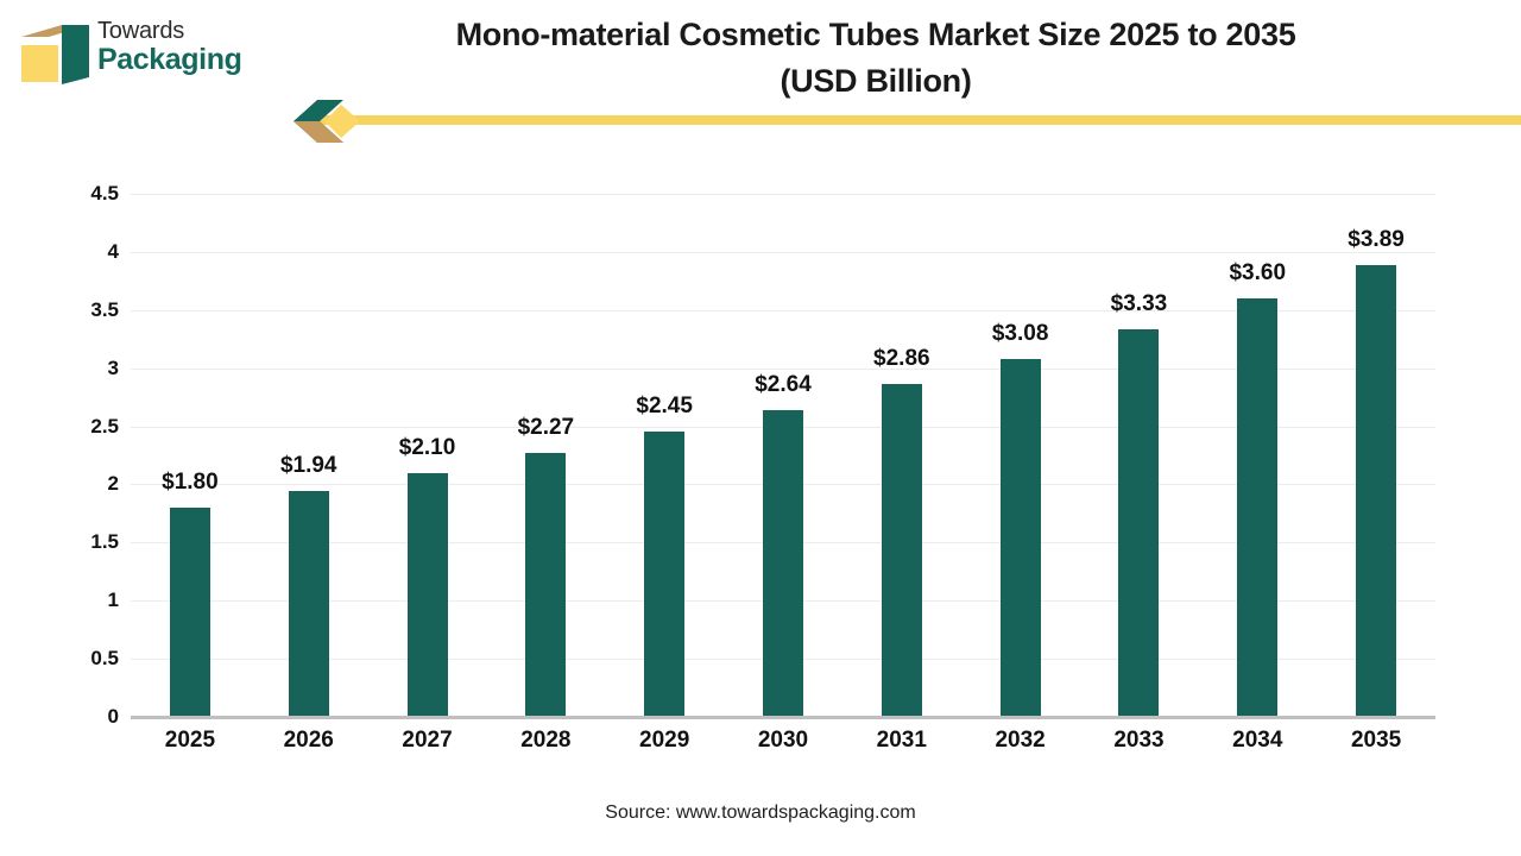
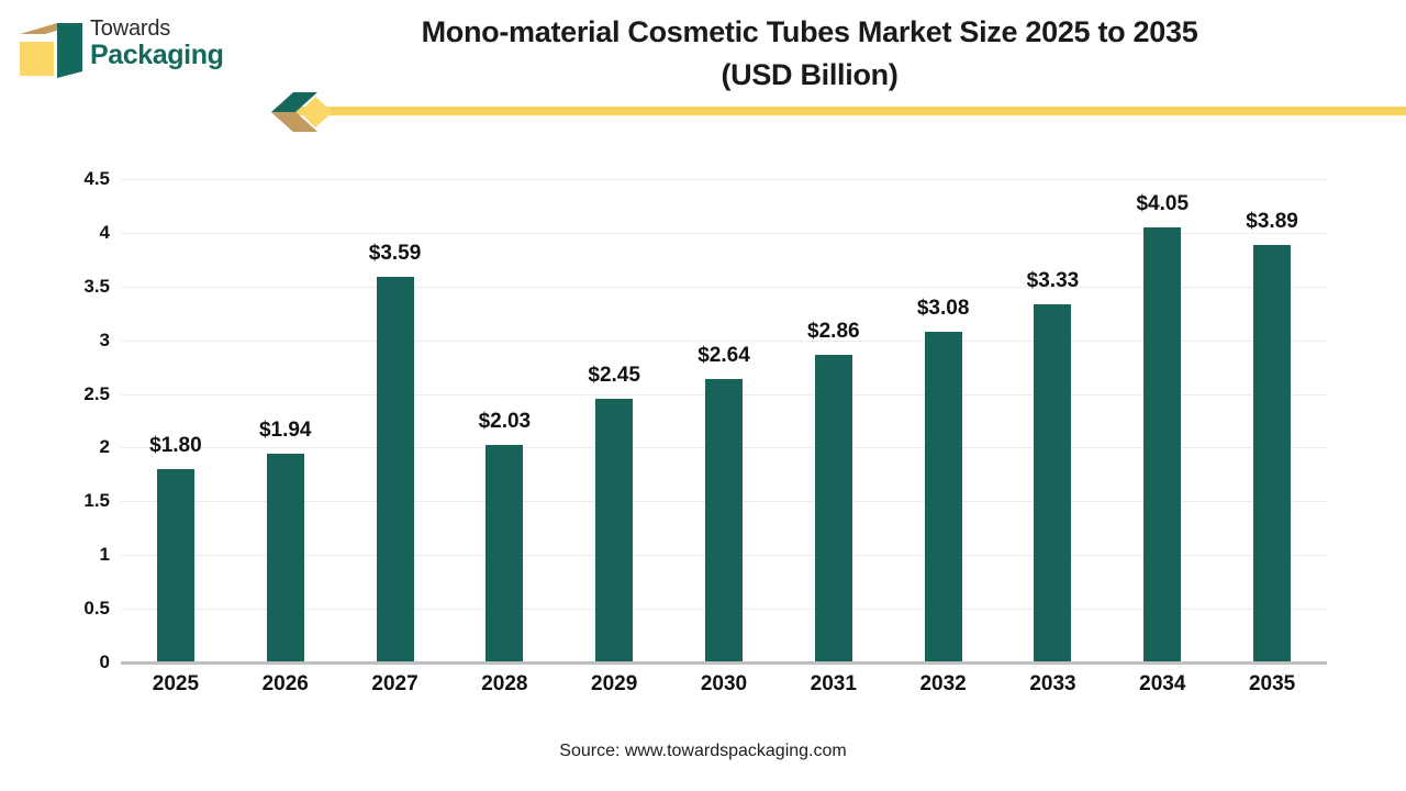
2027: $2.10 -> $3.59
2028: $2.27 -> $2.03
2034: $3.60 -> $4.05
